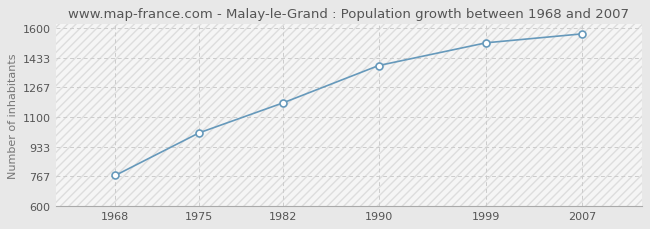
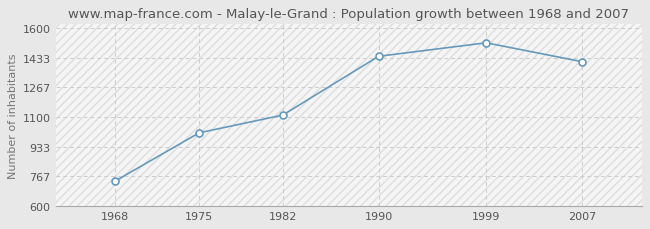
1968: 770 -> 740
1982: 1180 -> 1110
1990: 1390 -> 1440
2007: 1570 -> 1410
